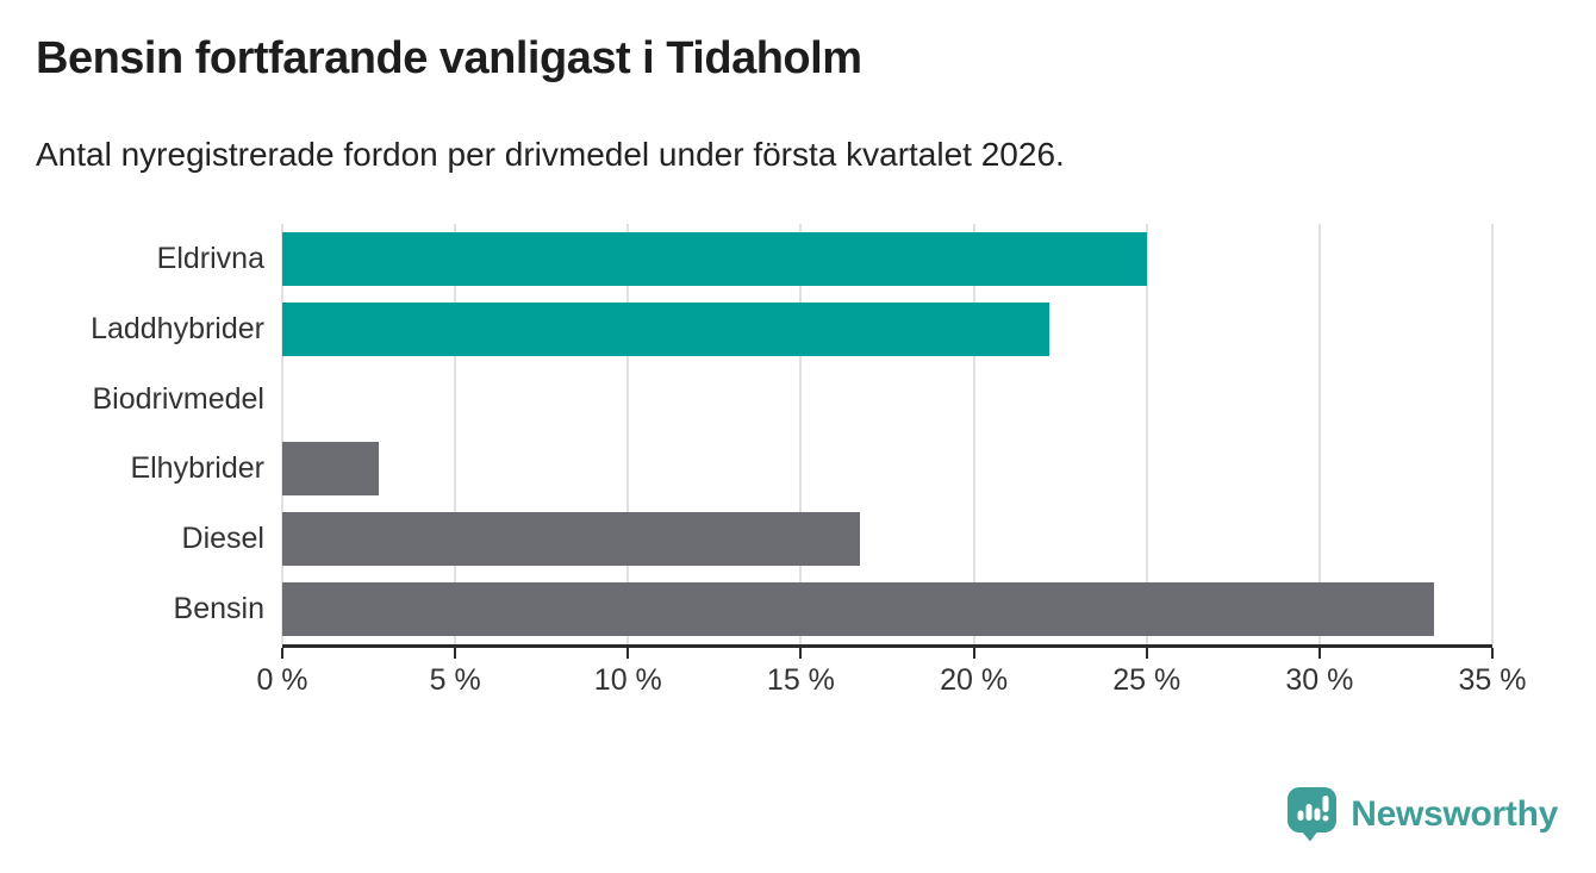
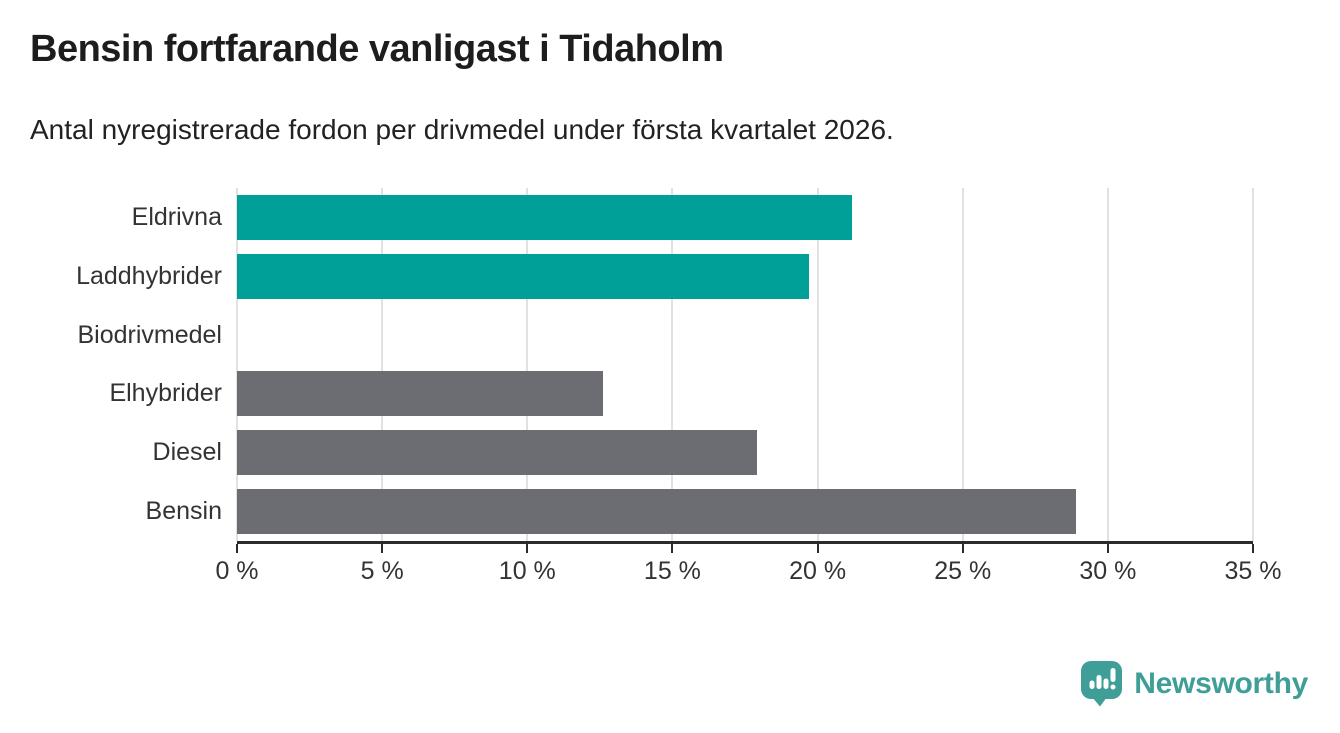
Eldrivna: 25.0% -> 21.2%
Laddhybrider: 22.2% -> 19.7%
Elhybrider: 2.8% -> 12.6%
Diesel: 16.7% -> 17.9%
Bensin: 33.3% -> 28.9%
